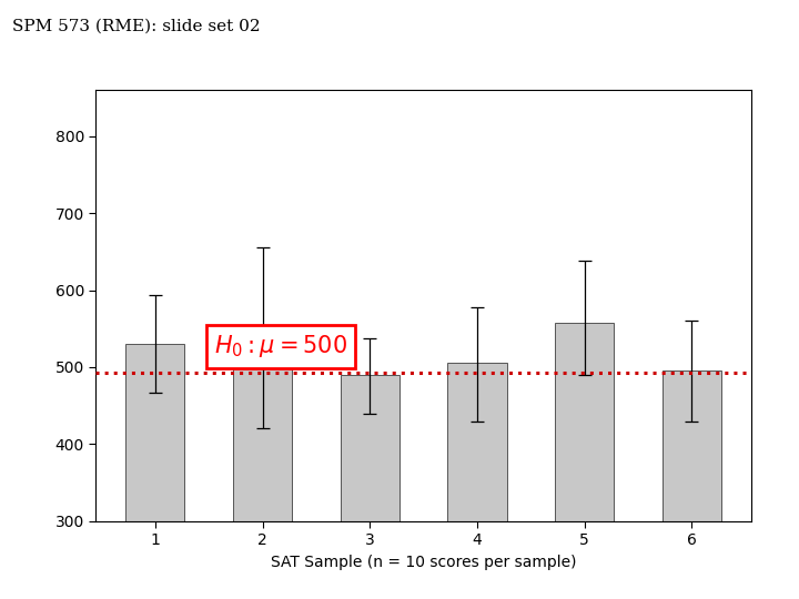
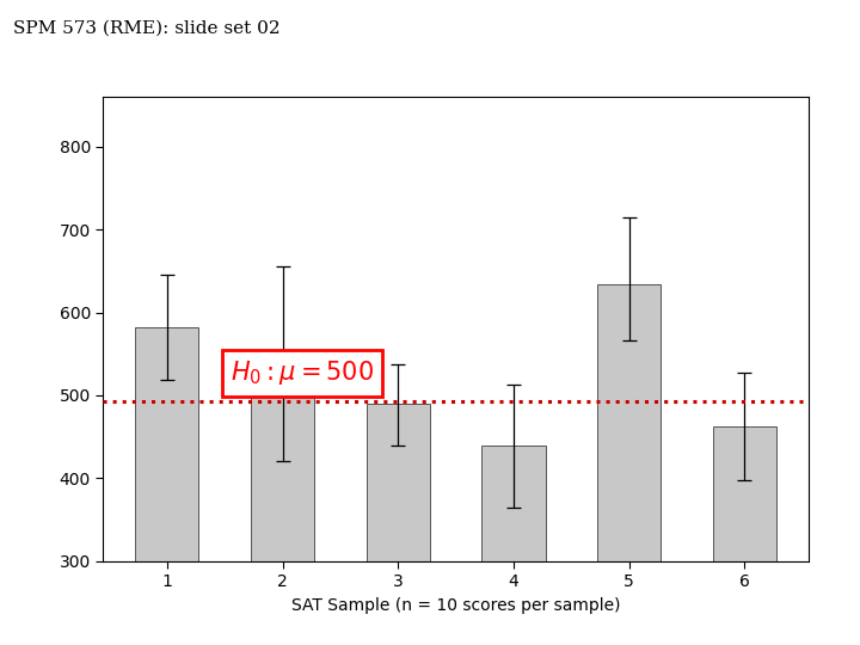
1: 530 -> 582
4: 505 -> 440
5: 558 -> 634
6: 495 -> 462
